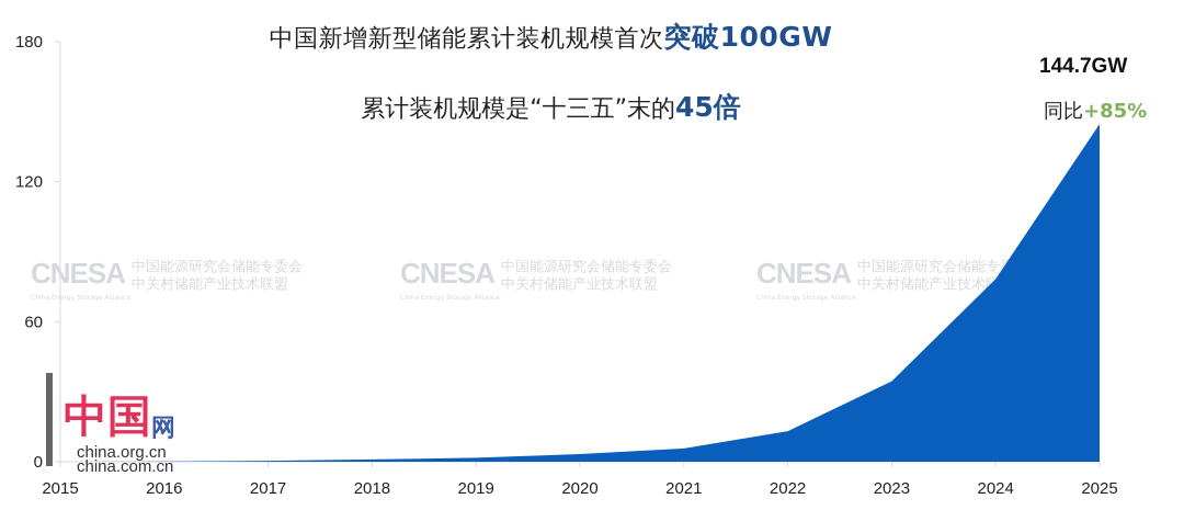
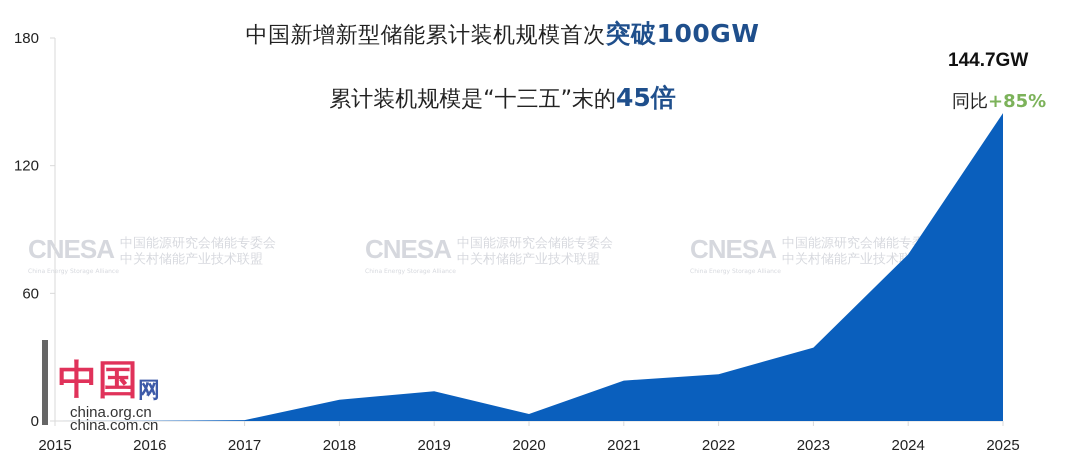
2018: 1 -> 10
2019: 2 -> 14
2021: 6 -> 19
2022: 13 -> 22
